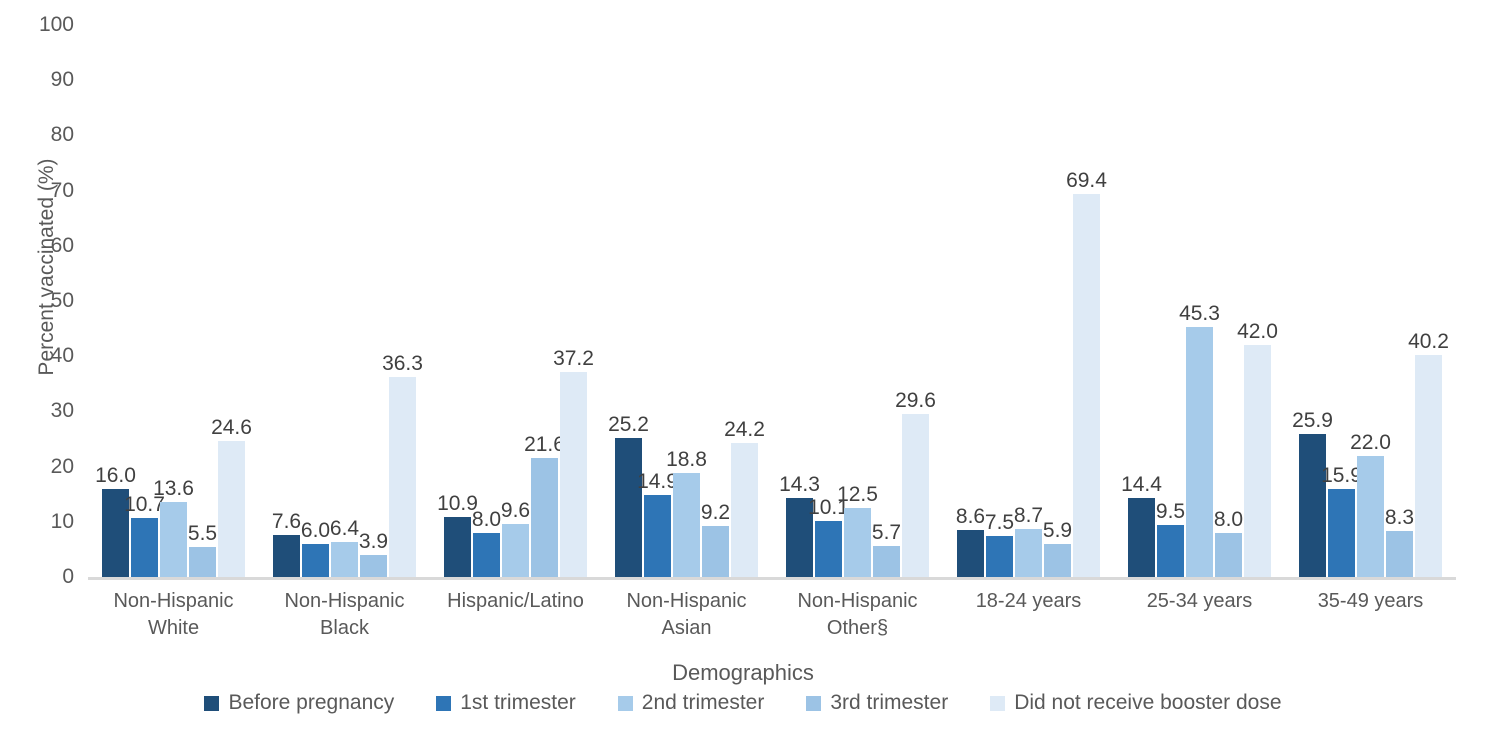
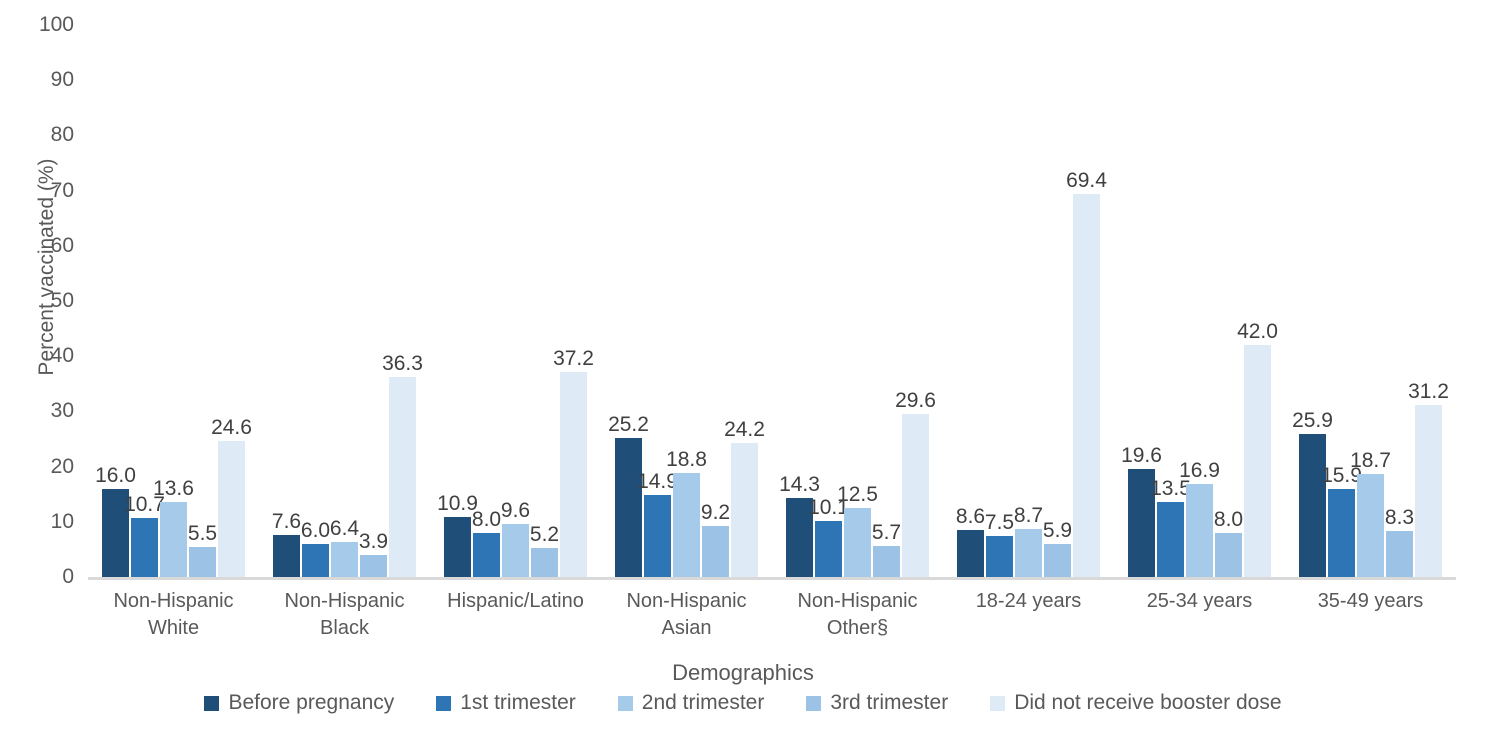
3rd trimester/Hispanic/Latino: 21.6 -> 5.2
Before pregnancy/25-34 years: 14.4 -> 19.6
1st trimester/25-34 years: 9.5 -> 13.5
2nd trimester/25-34 years: 45.3 -> 16.9
2nd trimester/35-49 years: 22.0 -> 18.7
Did not receive booster dose/35-49 years: 40.2 -> 31.2
